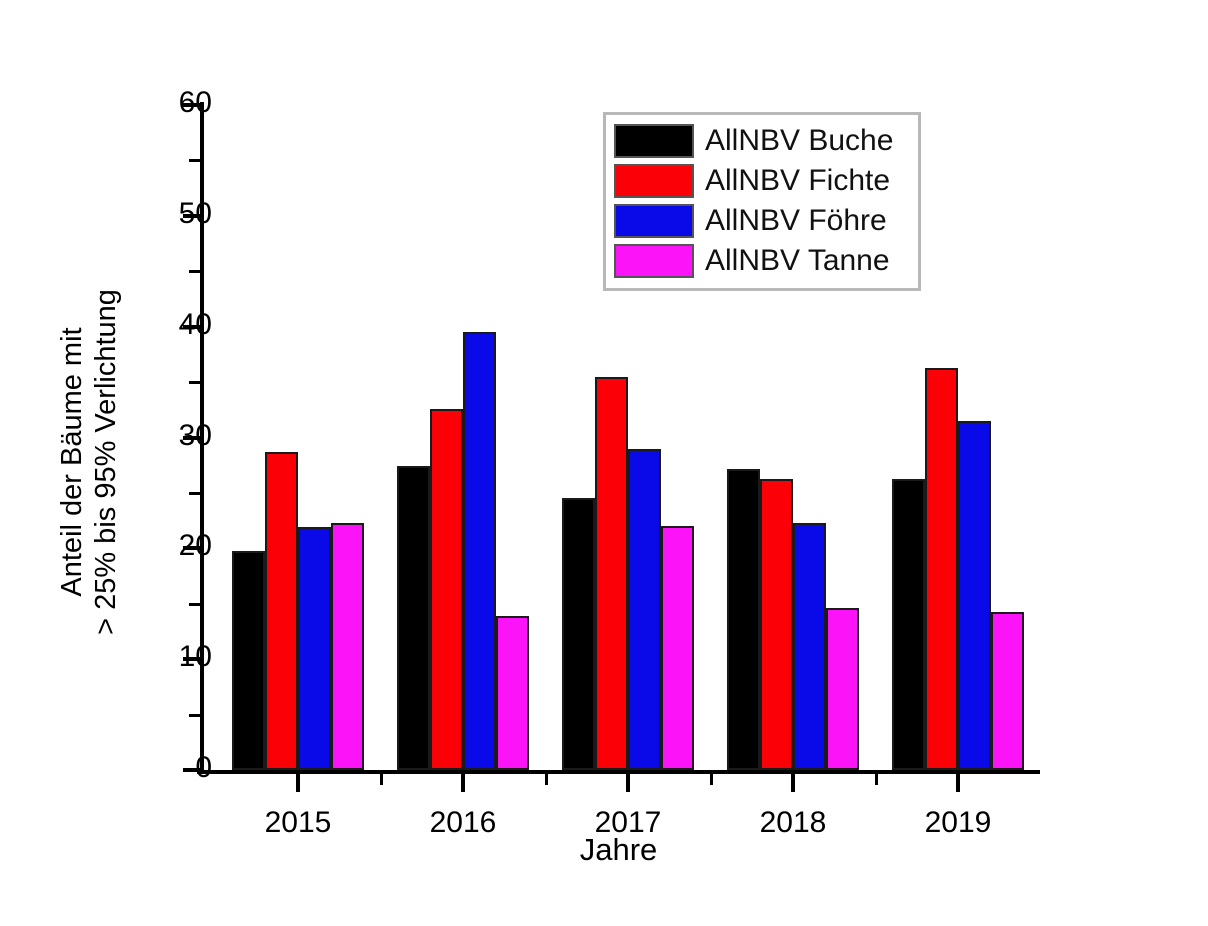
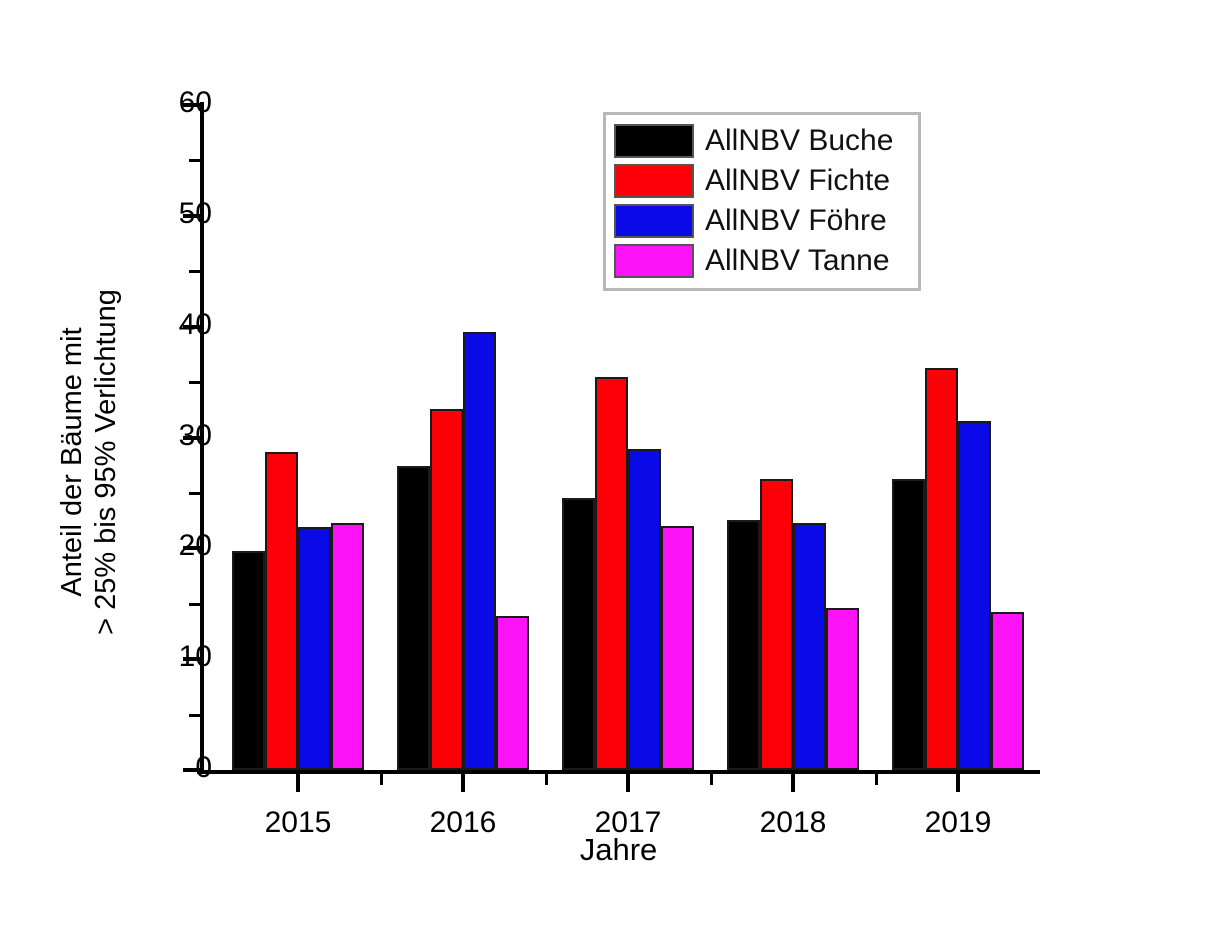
AllNBV Buche/2018: 27.2 -> 22.6
